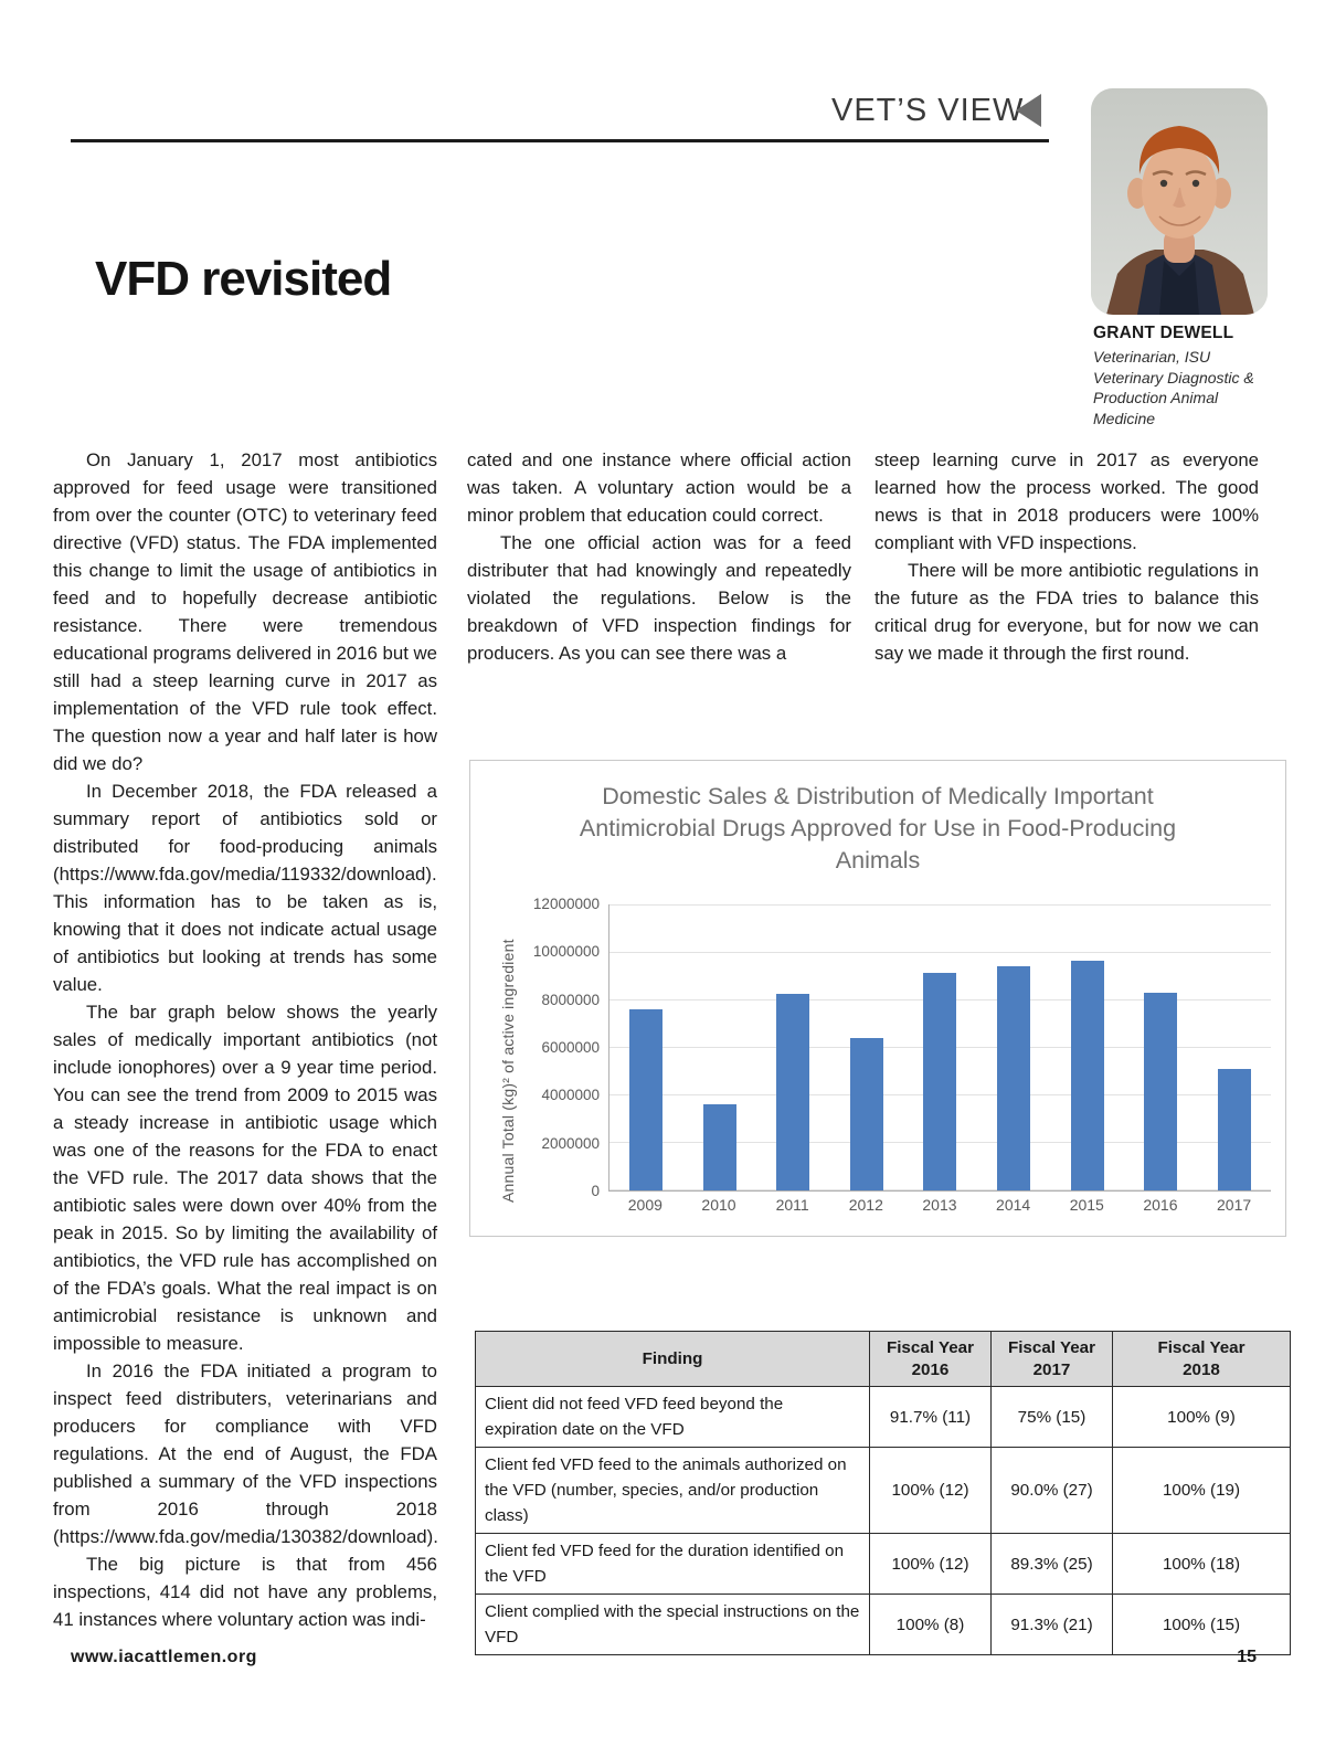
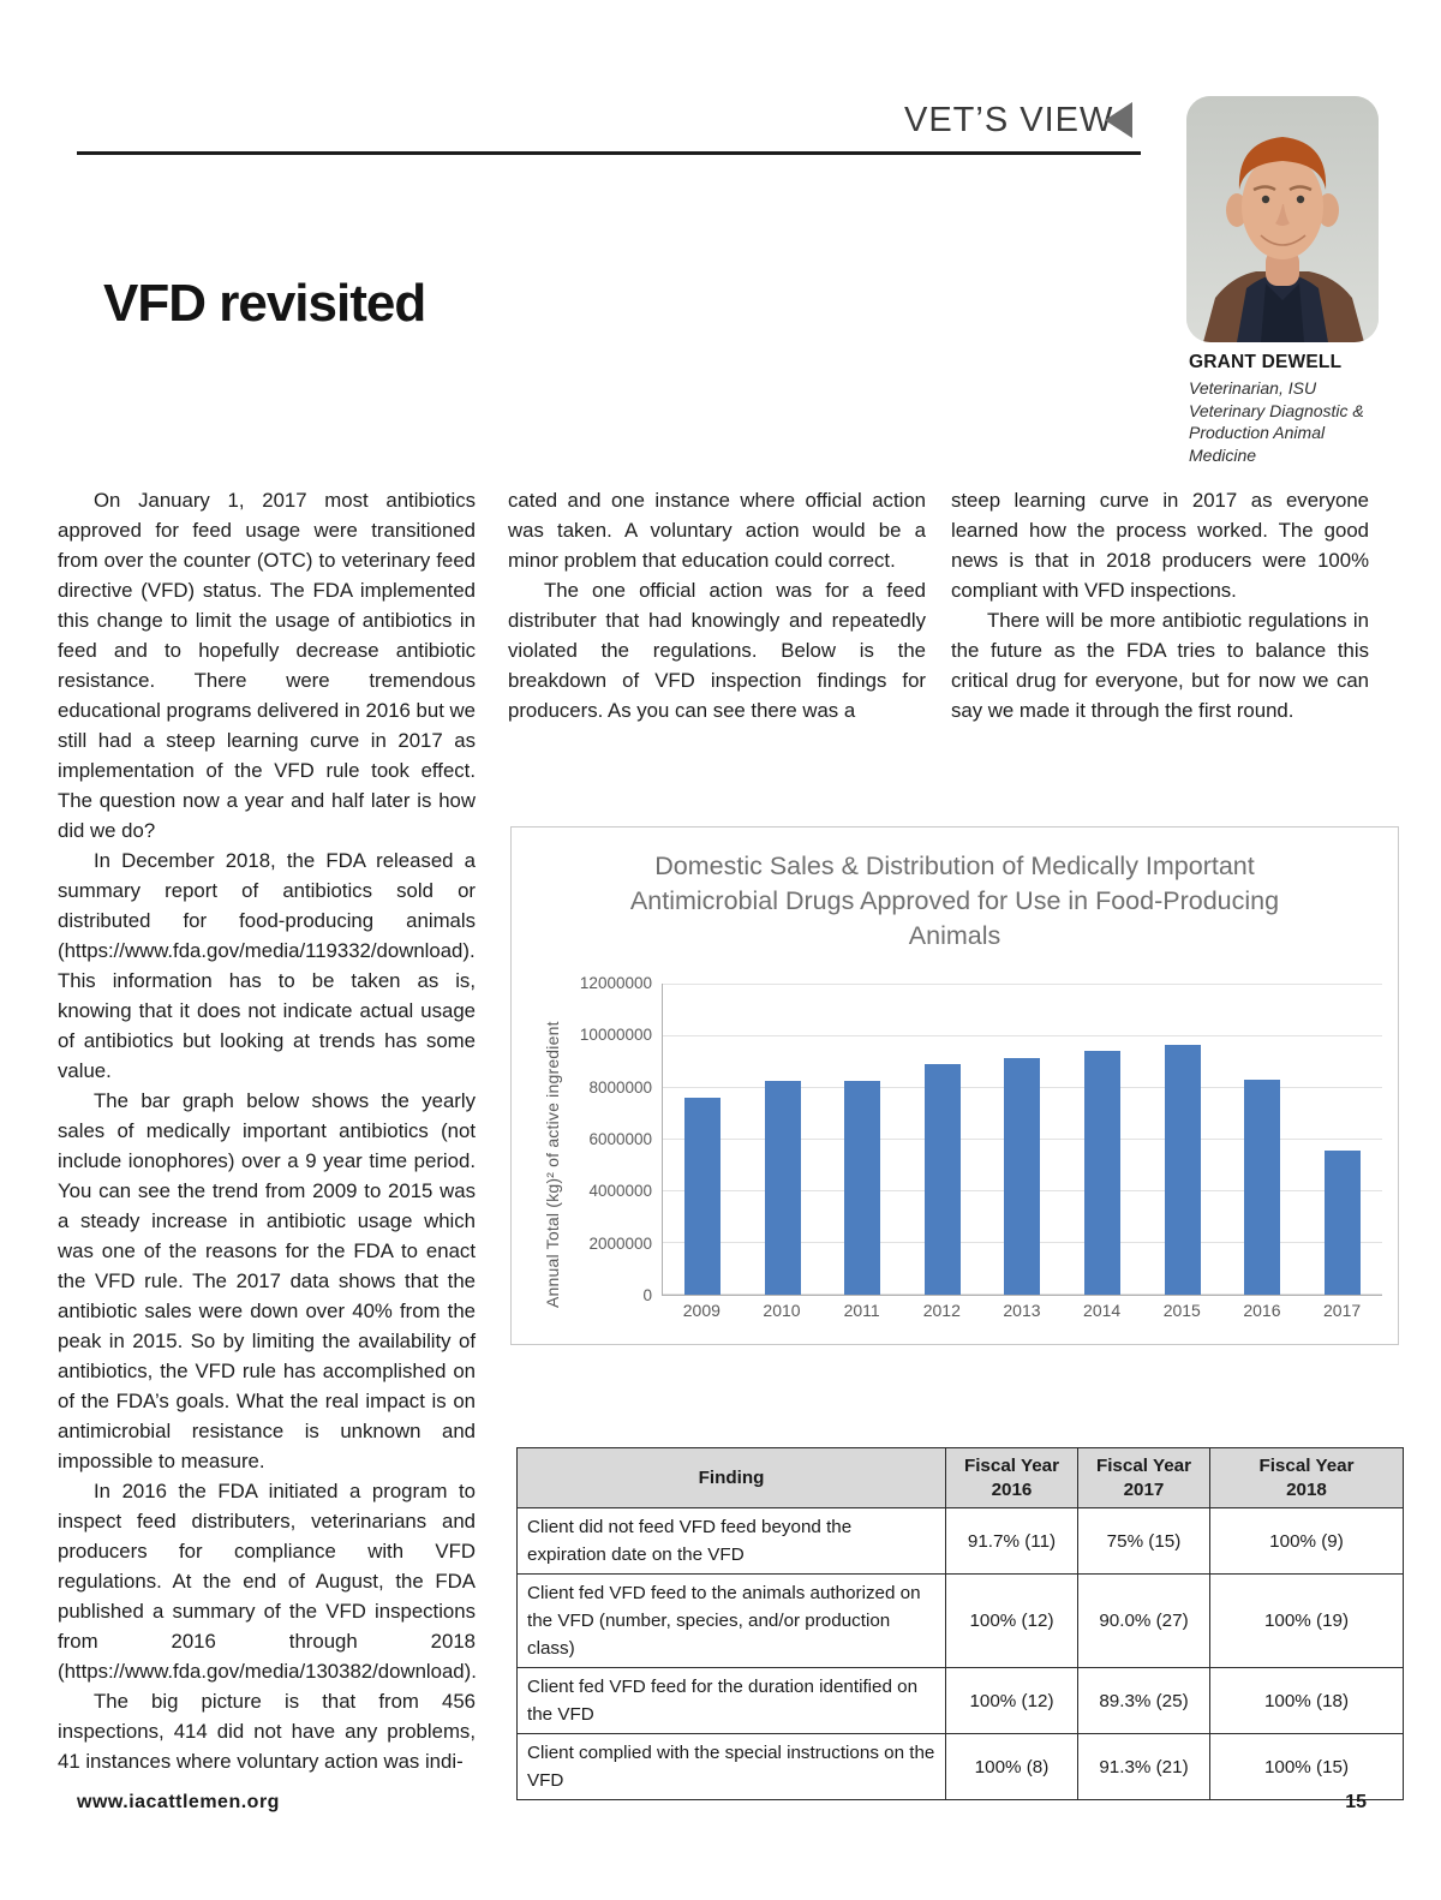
2010: 3600000 -> 8200000
2012: 6400000 -> 8900000
2017: 5100000 -> 5600000
